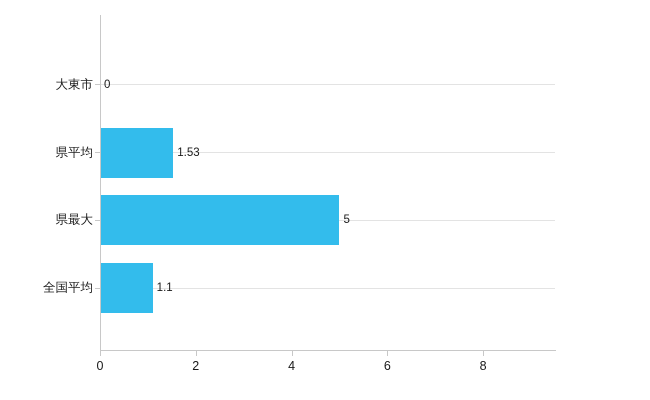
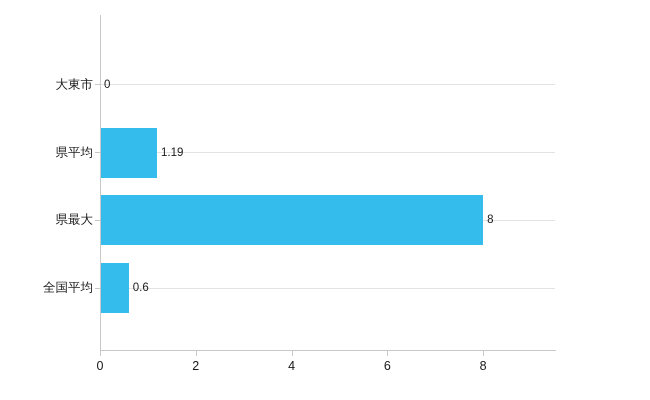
県平均: 1.53 -> 1.19
県最大: 5 -> 8
全国平均: 1.1 -> 0.6
